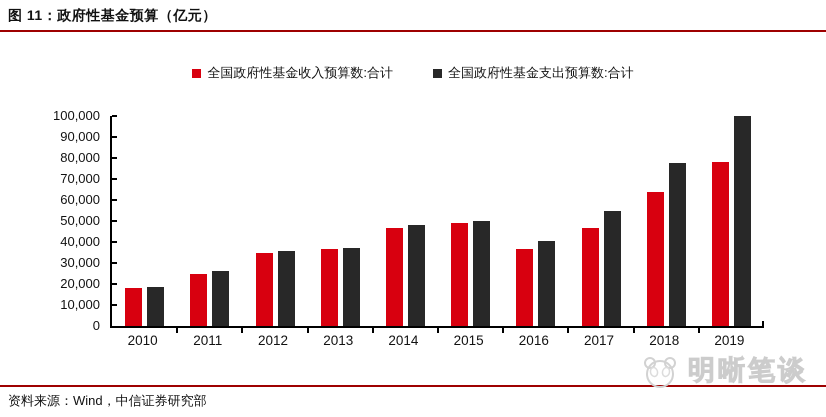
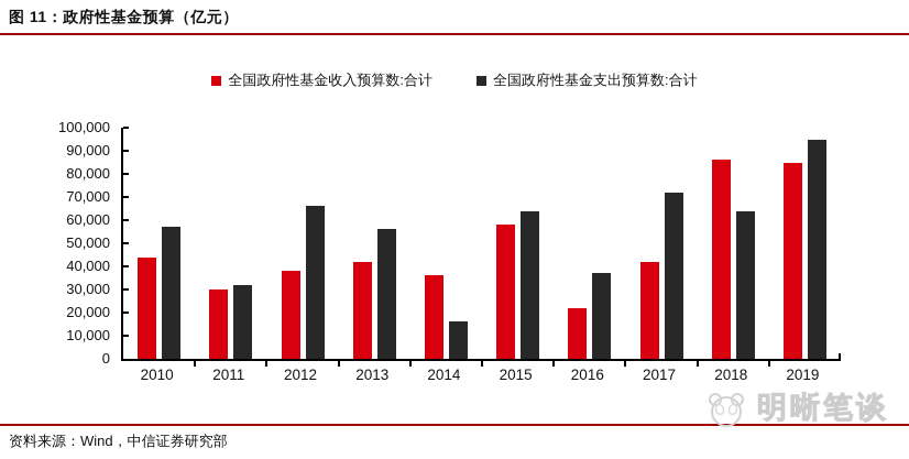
全国政府性基金收入预算数:合计/2010: 18000 -> 44000
全国政府性基金支出预算数:合计/2010: 19000 -> 57000
全国政府性基金收入预算数:合计/2011: 25000 -> 30000
全国政府性基金支出预算数:合计/2011: 26000 -> 32000
全国政府性基金收入预算数:合计/2012: 35000 -> 38000
全国政府性基金支出预算数:合计/2012: 36000 -> 66000
全国政府性基金收入预算数:合计/2013: 37000 -> 42000
全国政府性基金支出预算数:合计/2013: 37000 -> 56000
全国政府性基金收入预算数:合计/2014: 46000 -> 36000
全国政府性基金支出预算数:合计/2014: 48000 -> 16000
全国政府性基金收入预算数:合计/2015: 49000 -> 58000
全国政府性基金支出预算数:合计/2015: 50000 -> 64000
全国政府性基金收入预算数:合计/2016: 36000 -> 22000
全国政府性基金支出预算数:合计/2016: 40000 -> 37000
全国政府性基金收入预算数:合计/2017: 47000 -> 42000
全国政府性基金支出预算数:合计/2017: 55000 -> 72000
全国政府性基金收入预算数:合计/2018: 64000 -> 86000
全国政府性基金支出预算数:合计/2018: 78000 -> 64000
全国政府性基金收入预算数:合计/2019: 78000 -> 85000
全国政府性基金支出预算数:合计/2019: 100000 -> 95000
